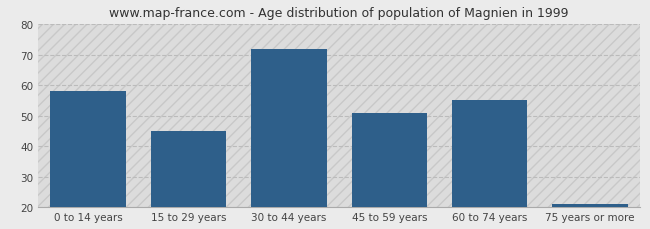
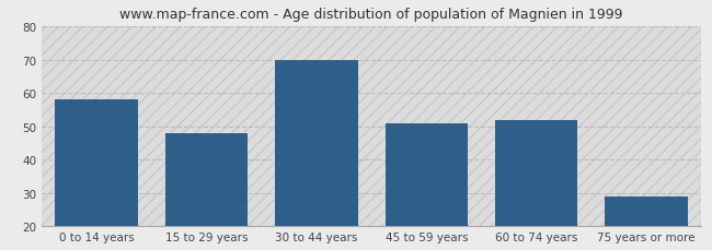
15 to 29 years: 45 -> 48
30 to 44 years: 72 -> 70
60 to 74 years: 55 -> 52
75 years or more: 21 -> 29
